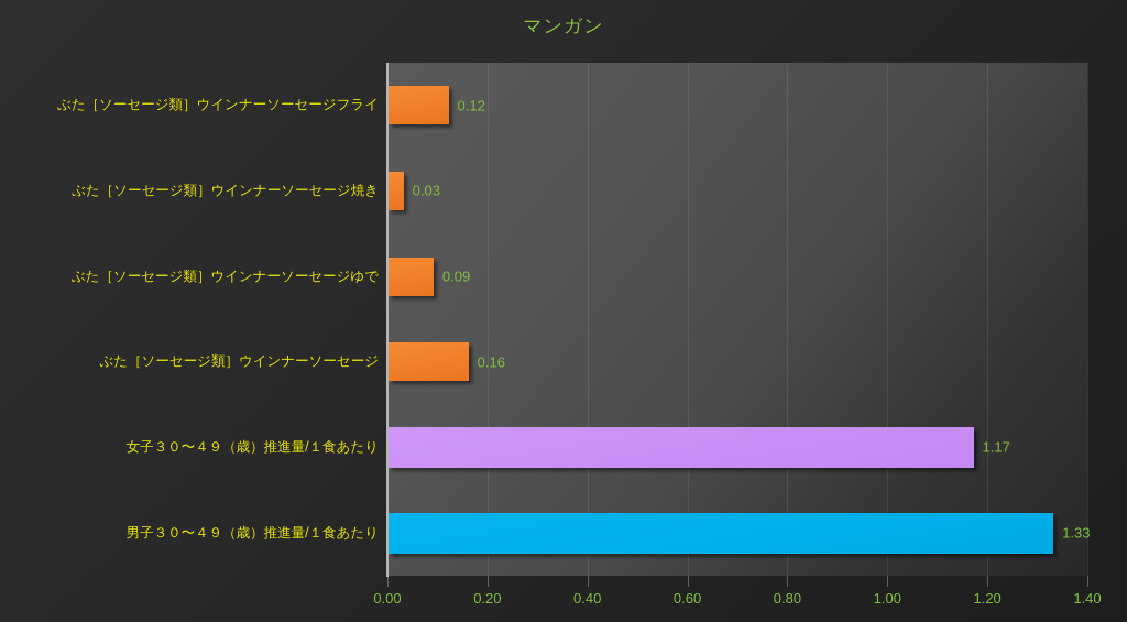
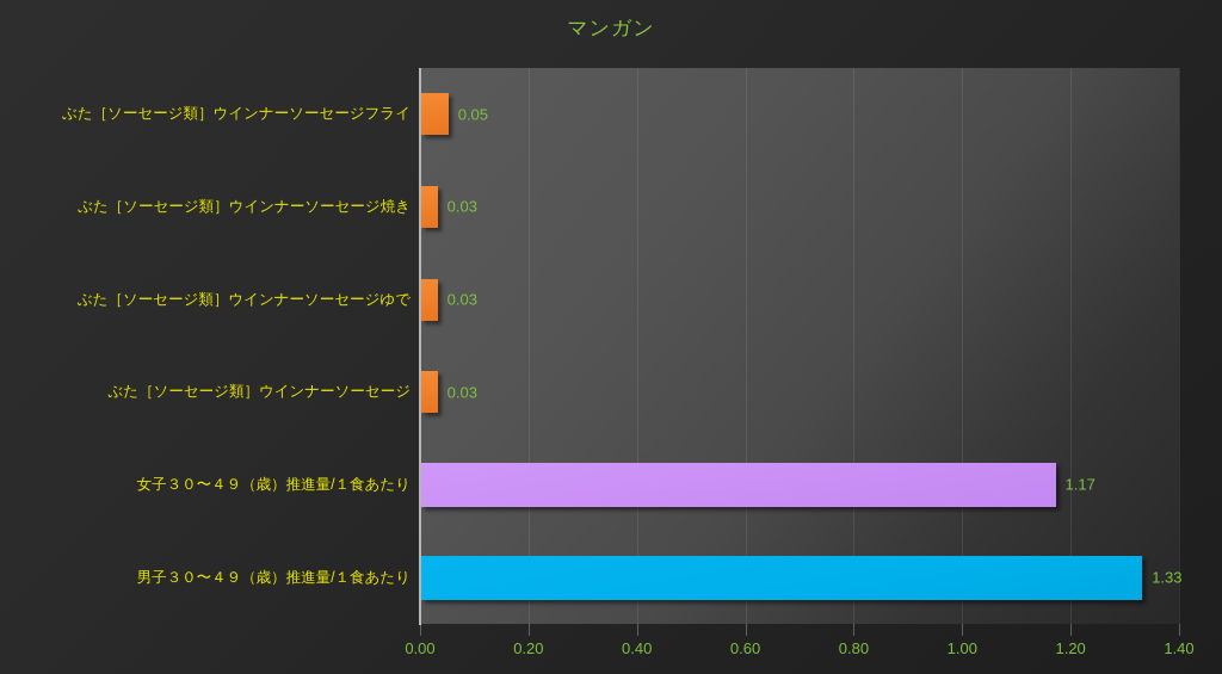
ぶた［ソーセージ類］ウインナーソーセージフライ: 0.12 -> 0.05
ぶた［ソーセージ類］ウインナーソーセージゆで: 0.09 -> 0.03
ぶた［ソーセージ類］ウインナーソーセージ: 0.16 -> 0.03
